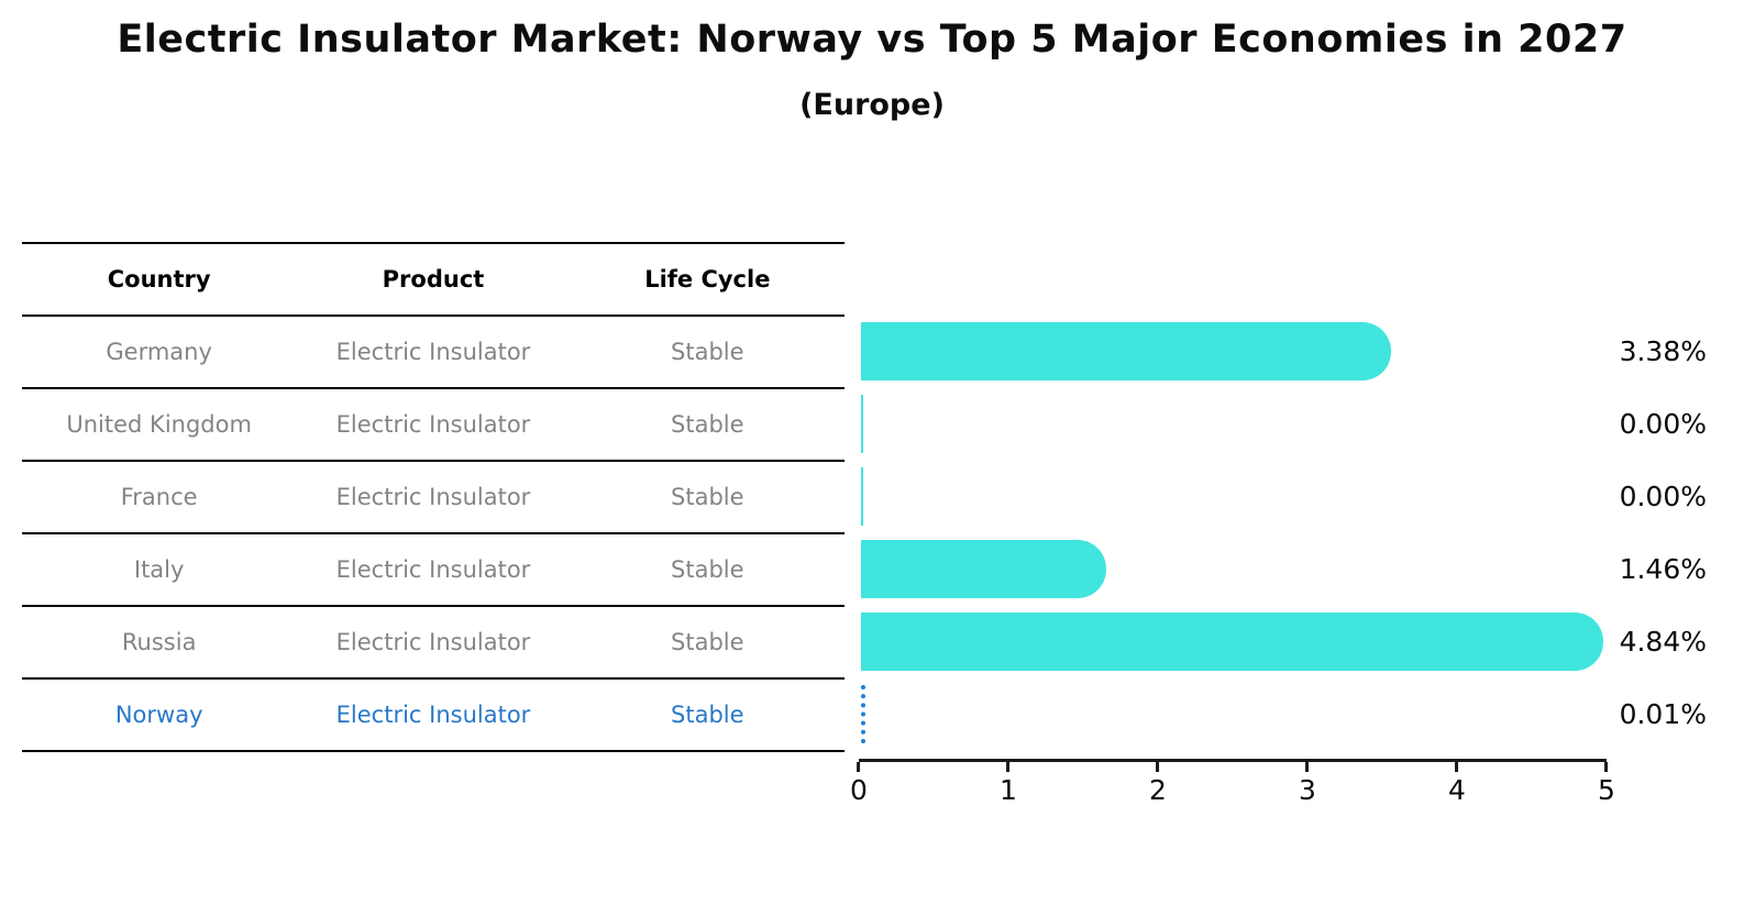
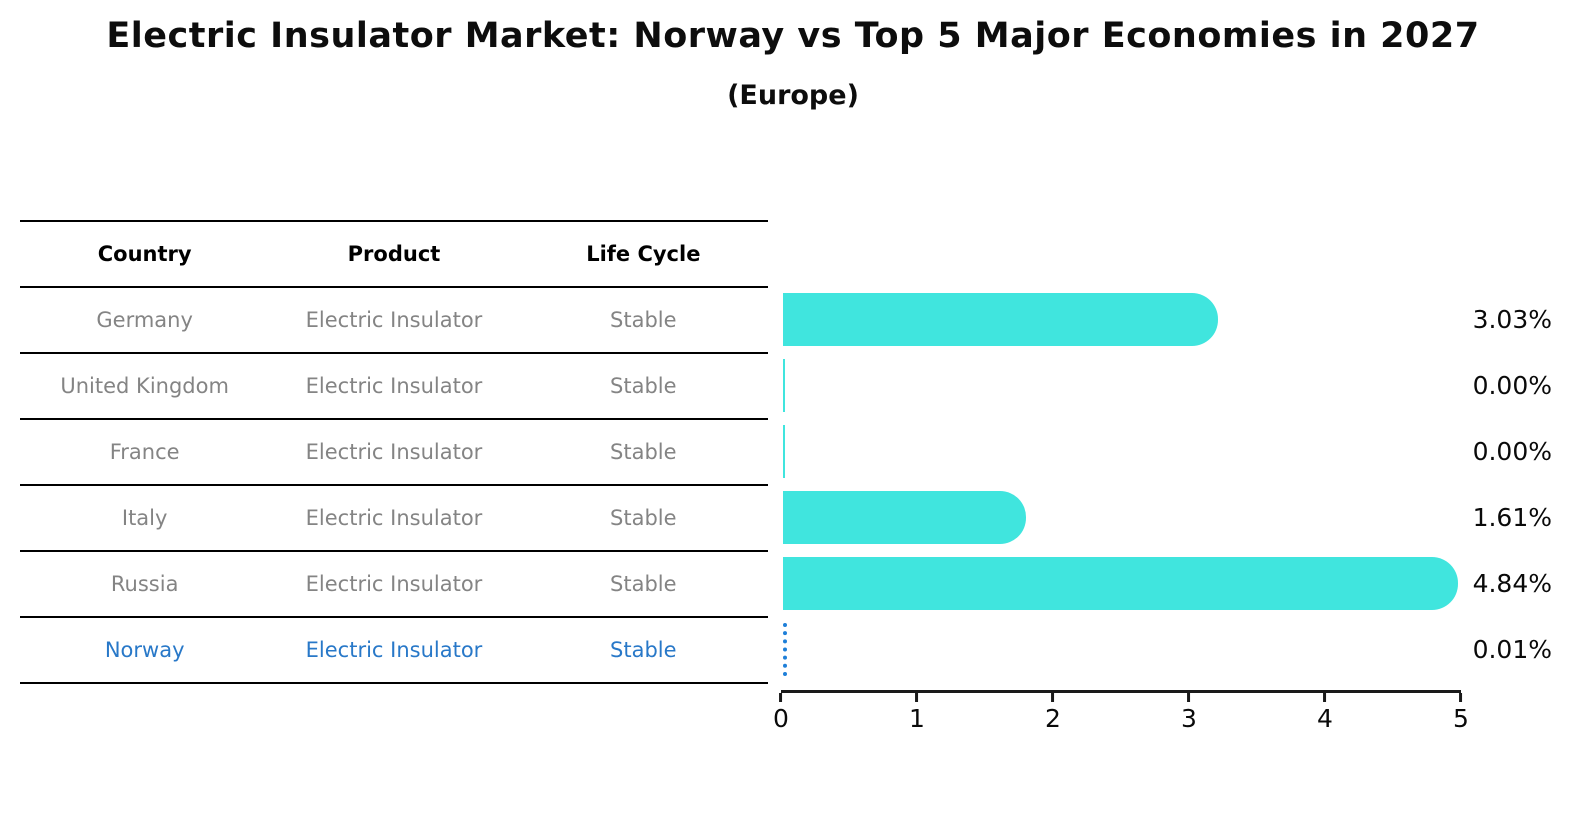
Germany: 3.38% -> 3.03%
Italy: 1.46% -> 1.61%
